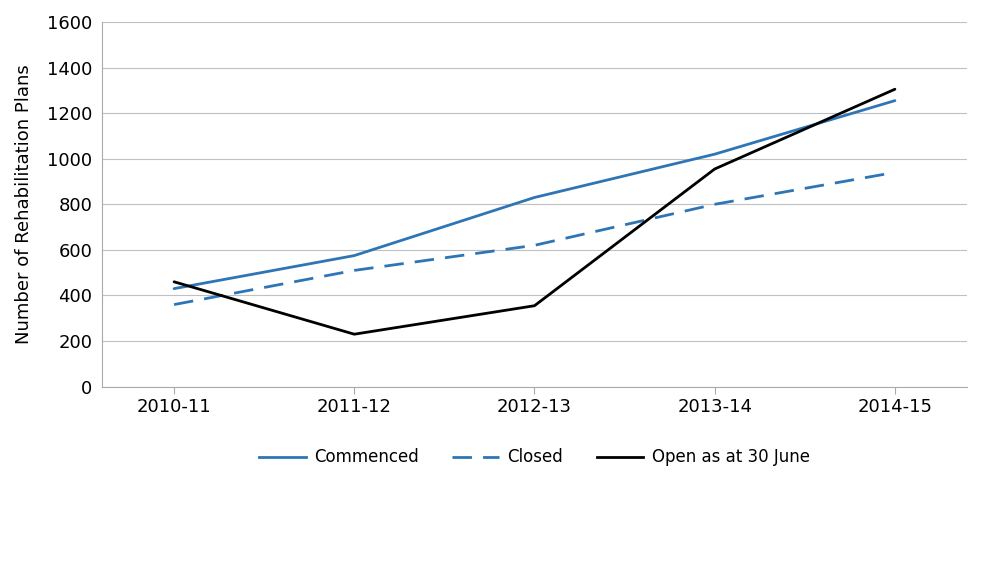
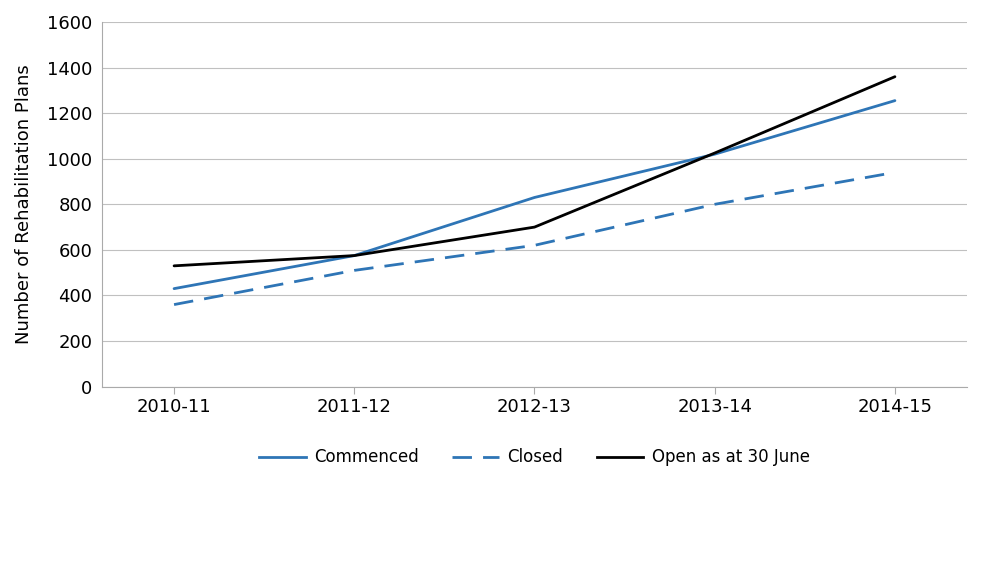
Open as at 30 June/2010-11: 460 -> 530
Open as at 30 June/2011-12: 230 -> 575
Open as at 30 June/2012-13: 355 -> 700
Open as at 30 June/2013-14: 955 -> 1025
Open as at 30 June/2014-15: 1305 -> 1360
